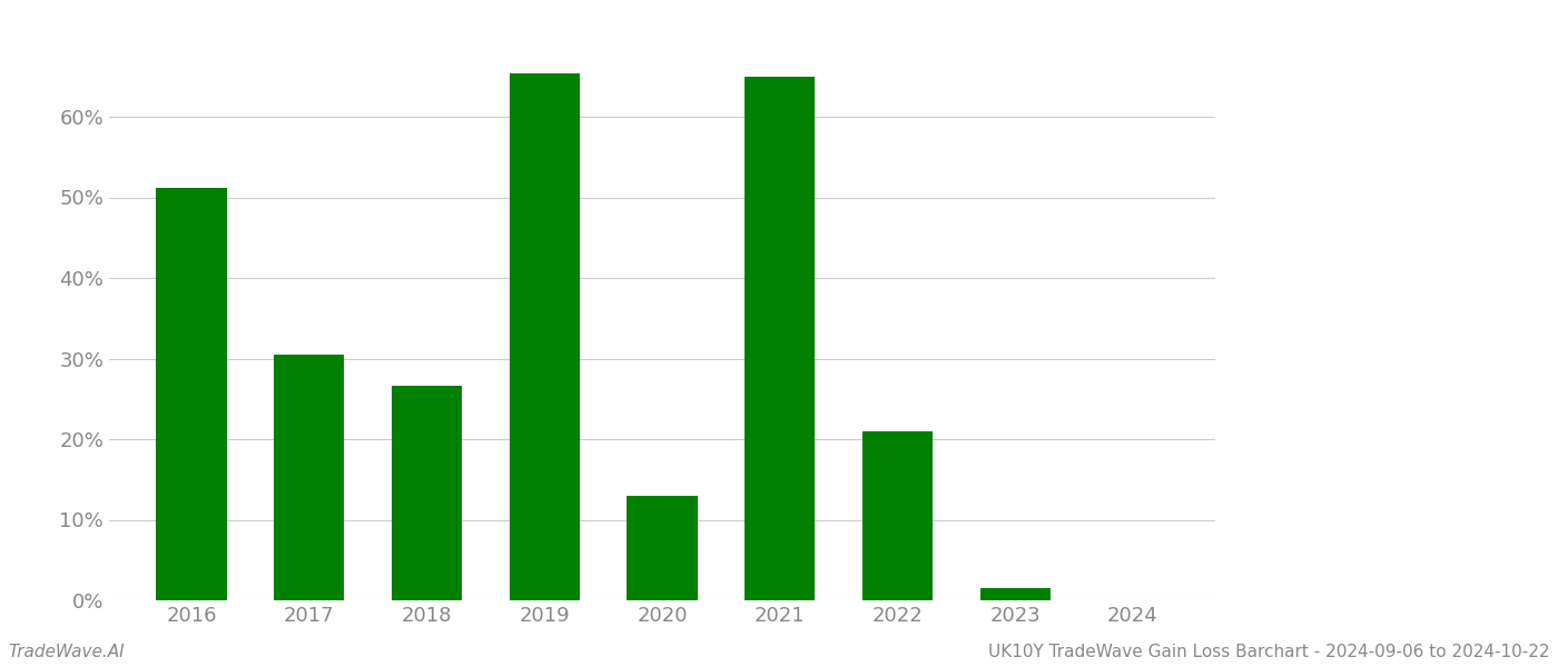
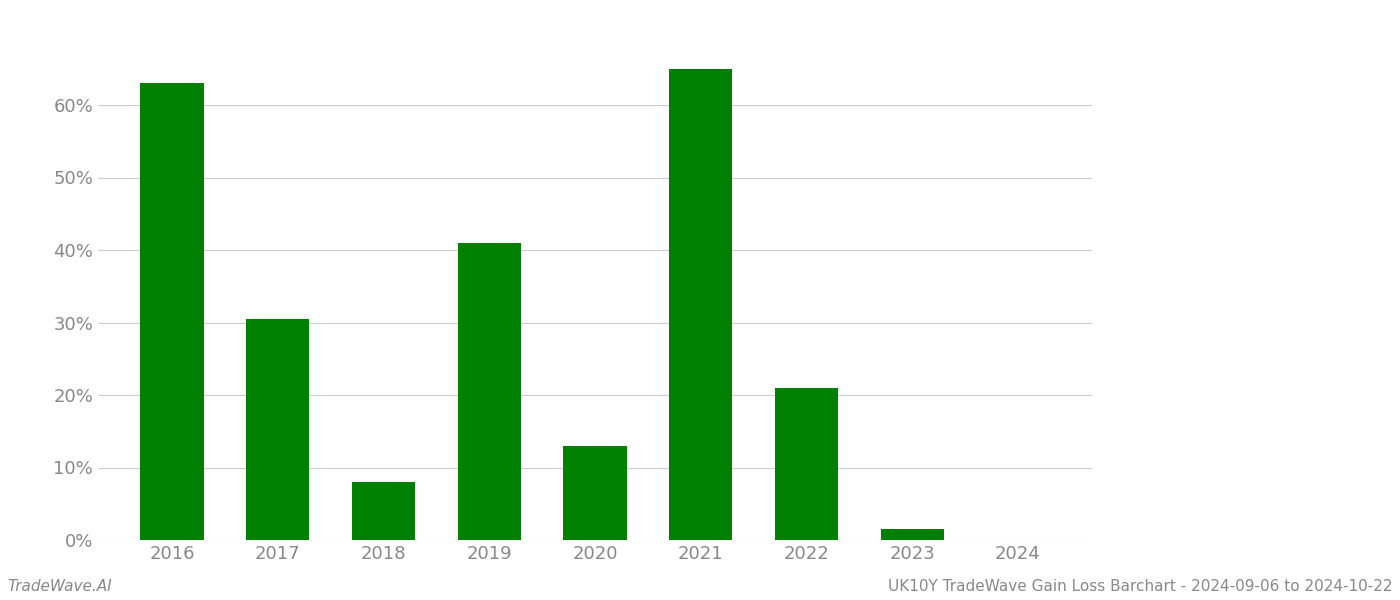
2016: 51.2% -> 63.0%
2018: 26.6% -> 8.0%
2019: 65.4% -> 41.0%
